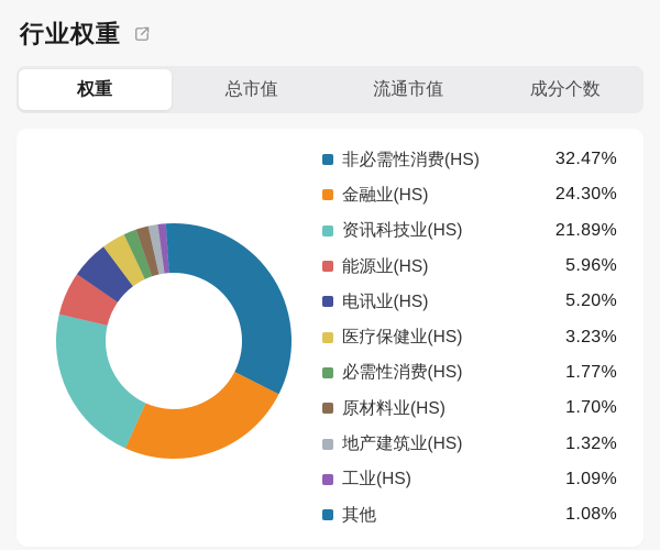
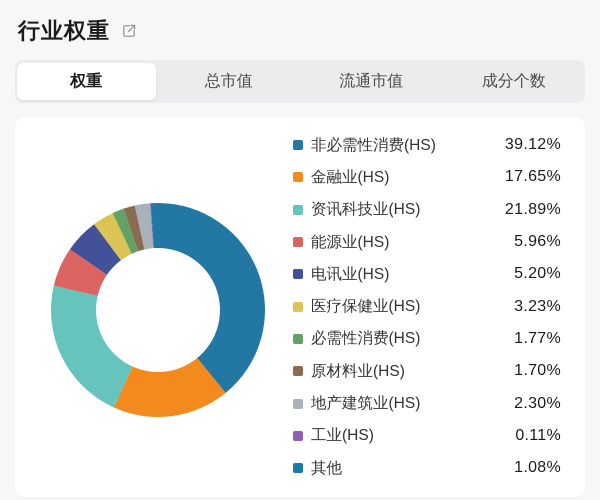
非必需性消费(HS): 32.47% -> 39.12%
金融业(HS): 24.30% -> 17.65%
地产建筑业(HS): 1.32% -> 2.30%
工业(HS): 1.09% -> 0.11%
